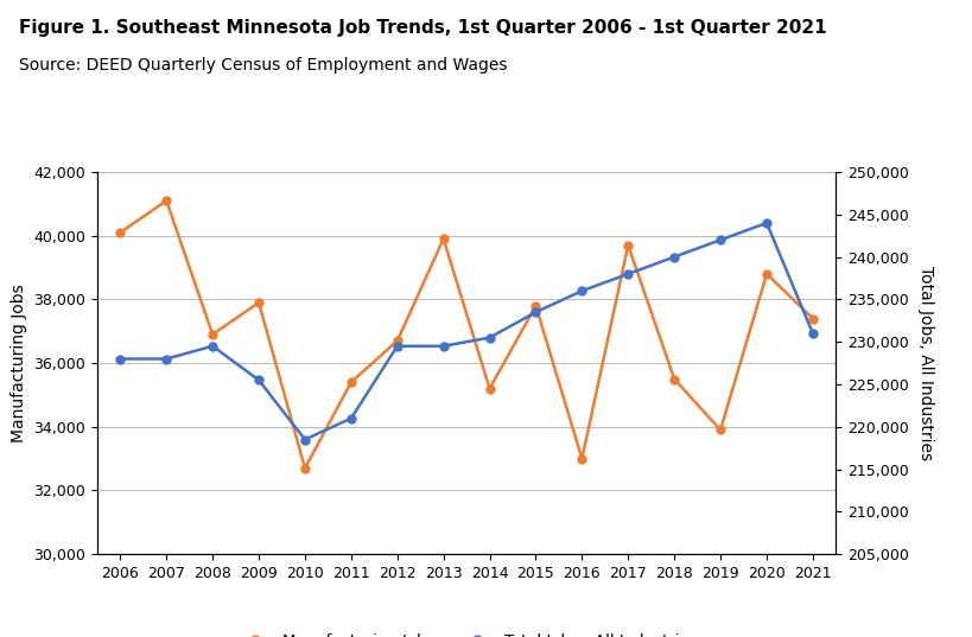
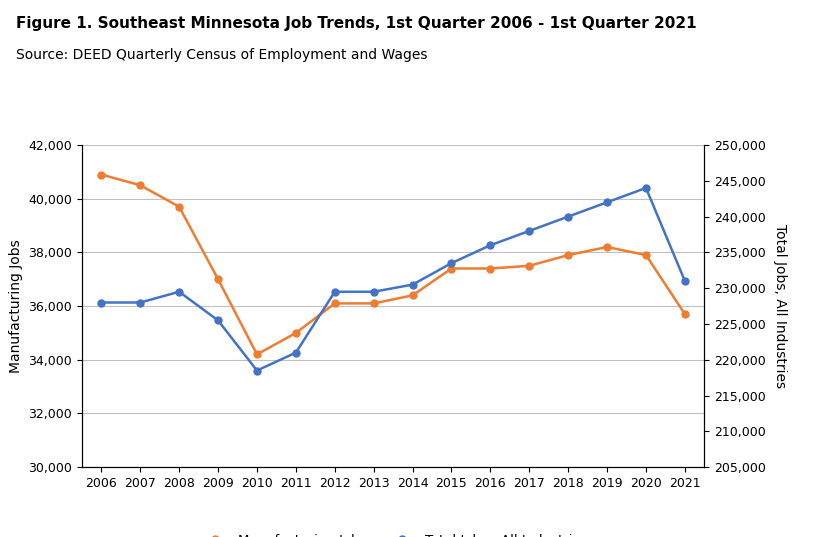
Manufacturing Jobs/2006: 40,100 -> 40,900
Manufacturing Jobs/2007: 41,100 -> 40,500
Manufacturing Jobs/2008: 36,900 -> 39,700
Manufacturing Jobs/2009: 37,900 -> 37,000
Manufacturing Jobs/2010: 32,700 -> 34,200
Manufacturing Jobs/2011: 35,400 -> 35,000
Manufacturing Jobs/2012: 36,700 -> 36,100
Manufacturing Jobs/2013: 39,900 -> 36,100
Manufacturing Jobs/2014: 35,200 -> 36,400
Manufacturing Jobs/2015: 37,800 -> 37,400
Manufacturing Jobs/2016: 33,000 -> 37,400
Manufacturing Jobs/2017: 39,700 -> 37,500
Manufacturing Jobs/2018: 35,500 -> 37,900
Manufacturing Jobs/2019: 33,900 -> 38,200
Manufacturing Jobs/2020: 38,800 -> 37,900
Manufacturing Jobs/2021: 37,400 -> 35,700
